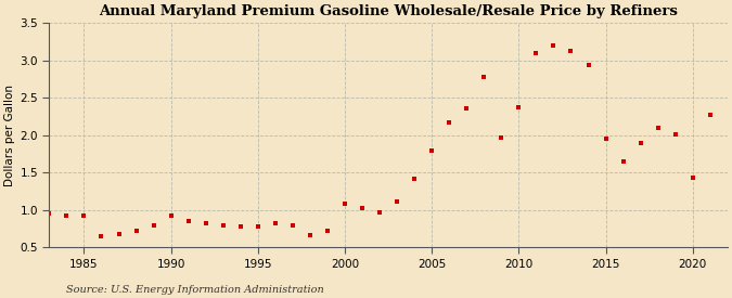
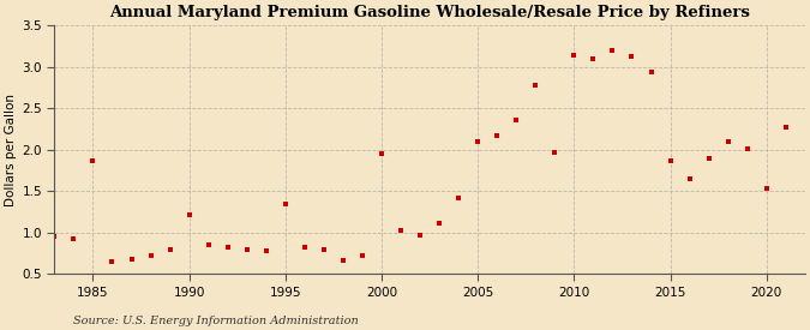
1985: 0.92 -> 1.86
1990: 0.93 -> 1.22
1995: 0.78 -> 1.34
2000: 1.08 -> 1.96
2005: 1.80 -> 2.10
2010: 2.37 -> 3.14
2015: 1.96 -> 1.86
2020: 1.43 -> 1.54
